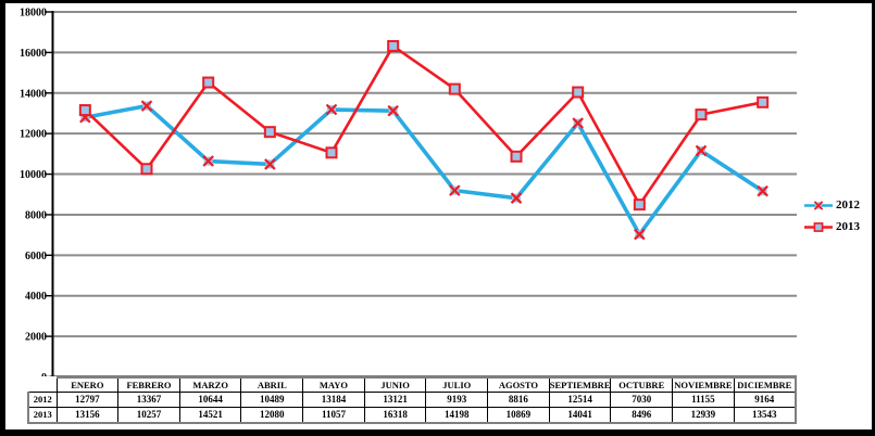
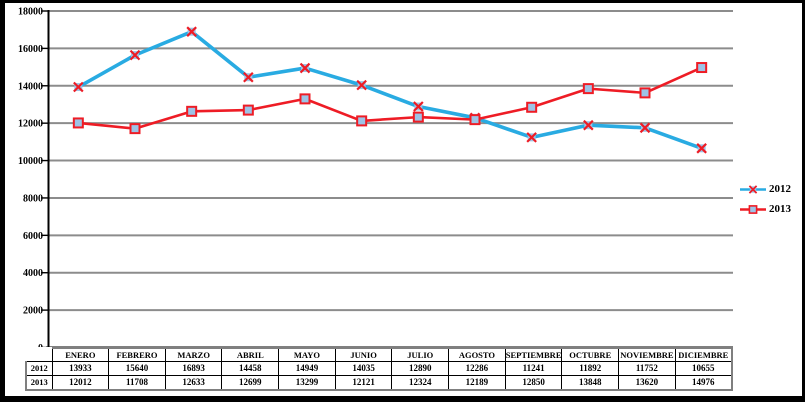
2012/ENERO: 12797 -> 13933
2013/ENERO: 13156 -> 12012
2012/FEBRERO: 13367 -> 15640
2013/FEBRERO: 10257 -> 11708
2012/MARZO: 10644 -> 16893
2013/MARZO: 14521 -> 12633
2012/ABRIL: 10489 -> 14458
2013/ABRIL: 12080 -> 12699
2012/MAYO: 13184 -> 14949
2013/MAYO: 11057 -> 13299
2012/JUNIO: 13121 -> 14035
2013/JUNIO: 16318 -> 12121
2012/JULIO: 9193 -> 12890
2013/JULIO: 14198 -> 12324
2012/AGOSTO: 8816 -> 12286
2013/AGOSTO: 10869 -> 12189
2012/SEPTIEMBRE: 12514 -> 11241
2013/SEPTIEMBRE: 14041 -> 12850
2012/OCTUBRE: 7030 -> 11892
2013/OCTUBRE: 8496 -> 13848
2012/NOVIEMBRE: 11155 -> 11752
2013/NOVIEMBRE: 12939 -> 13620
2012/DICIEMBRE: 9164 -> 10655
2013/DICIEMBRE: 13543 -> 14976
